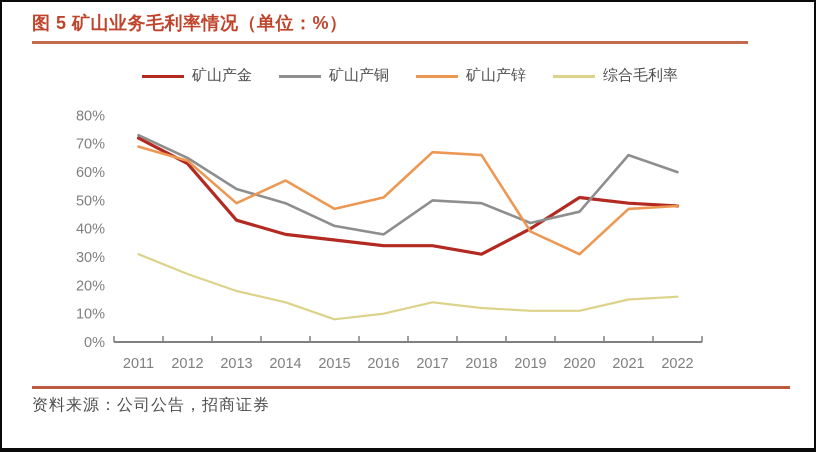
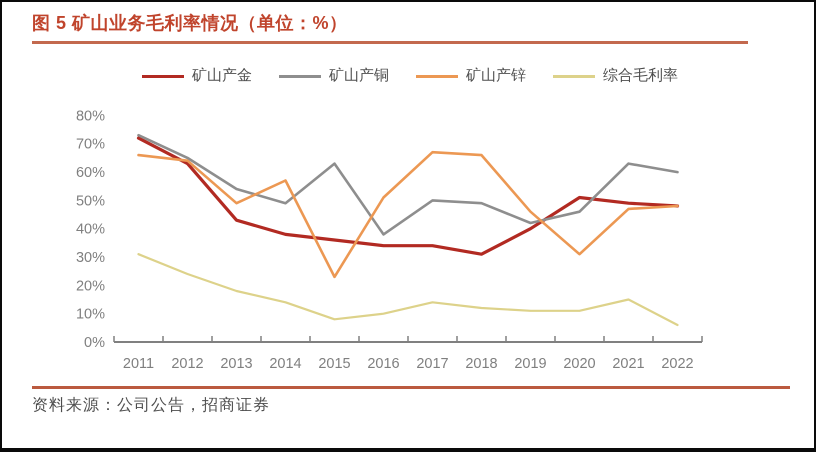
矿山产锌/2011: 69% -> 66%
矿山产铜/2015: 41% -> 63%
矿山产锌/2015: 47% -> 23%
矿山产锌/2019: 39% -> 46%
矿山产铜/2021: 66% -> 63%
综合毛利率/2022: 16% -> 6%
